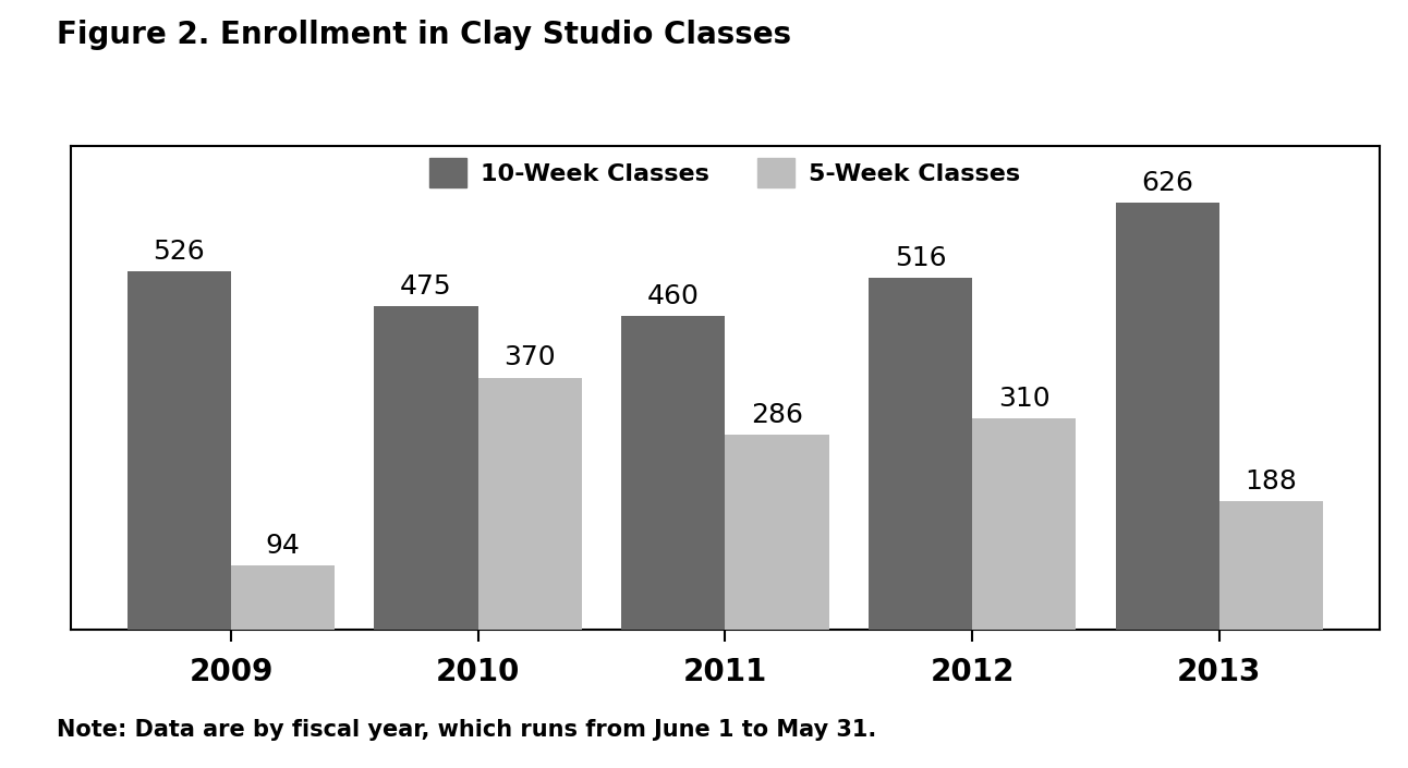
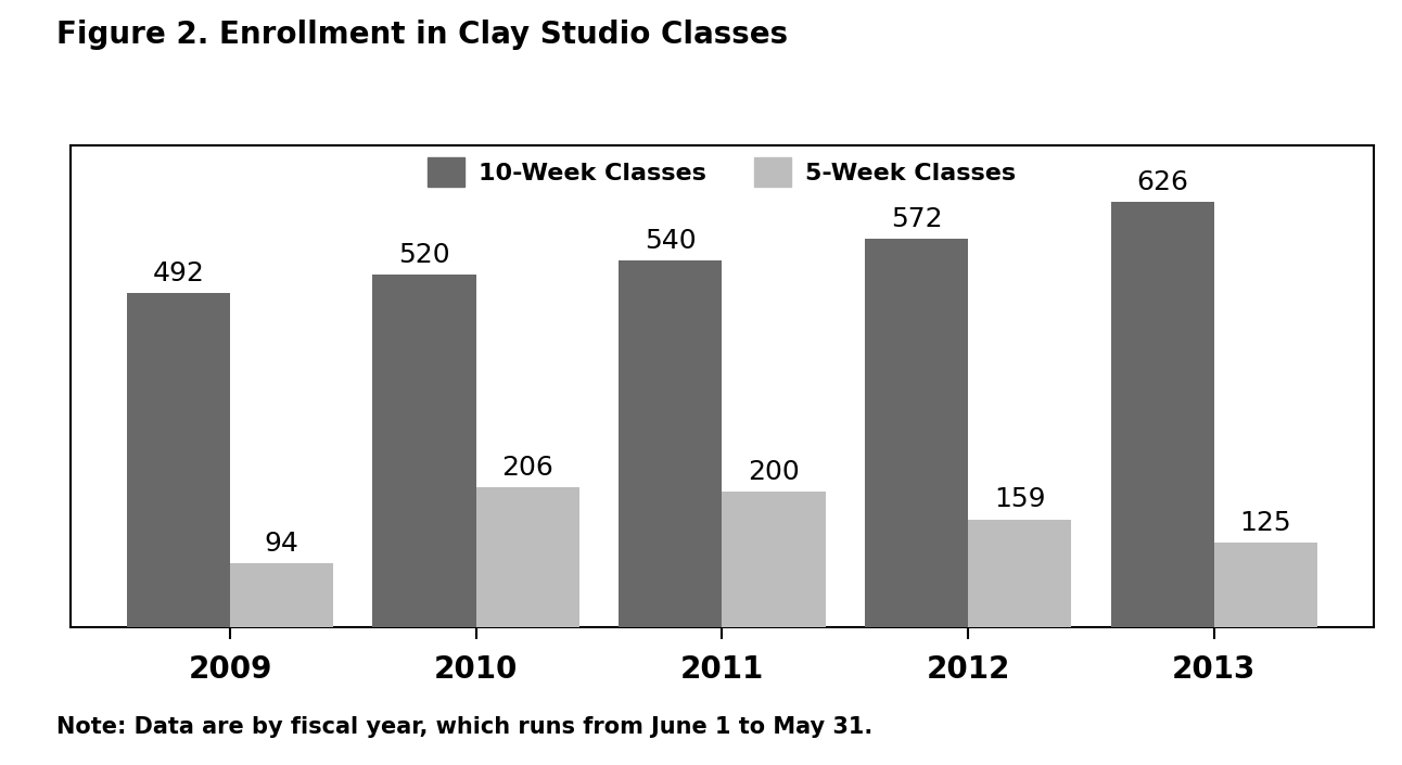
10-Week Classes/2009: 526 -> 492
10-Week Classes/2010: 475 -> 520
5-Week Classes/2010: 370 -> 206
10-Week Classes/2011: 460 -> 540
5-Week Classes/2011: 286 -> 200
10-Week Classes/2012: 516 -> 572
5-Week Classes/2012: 310 -> 159
5-Week Classes/2013: 188 -> 125
